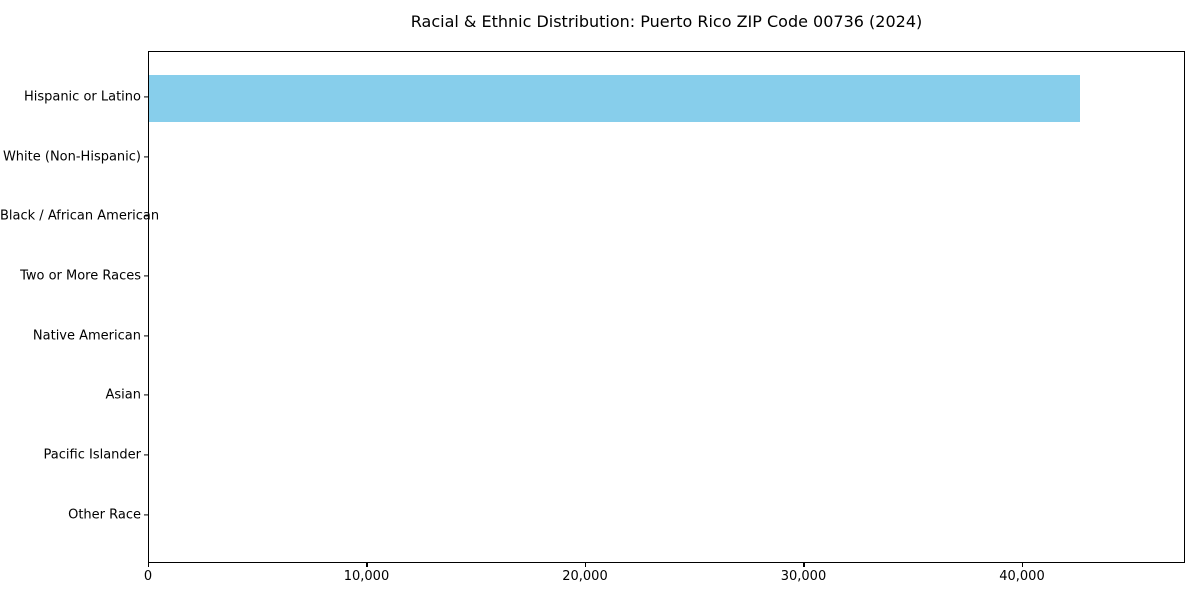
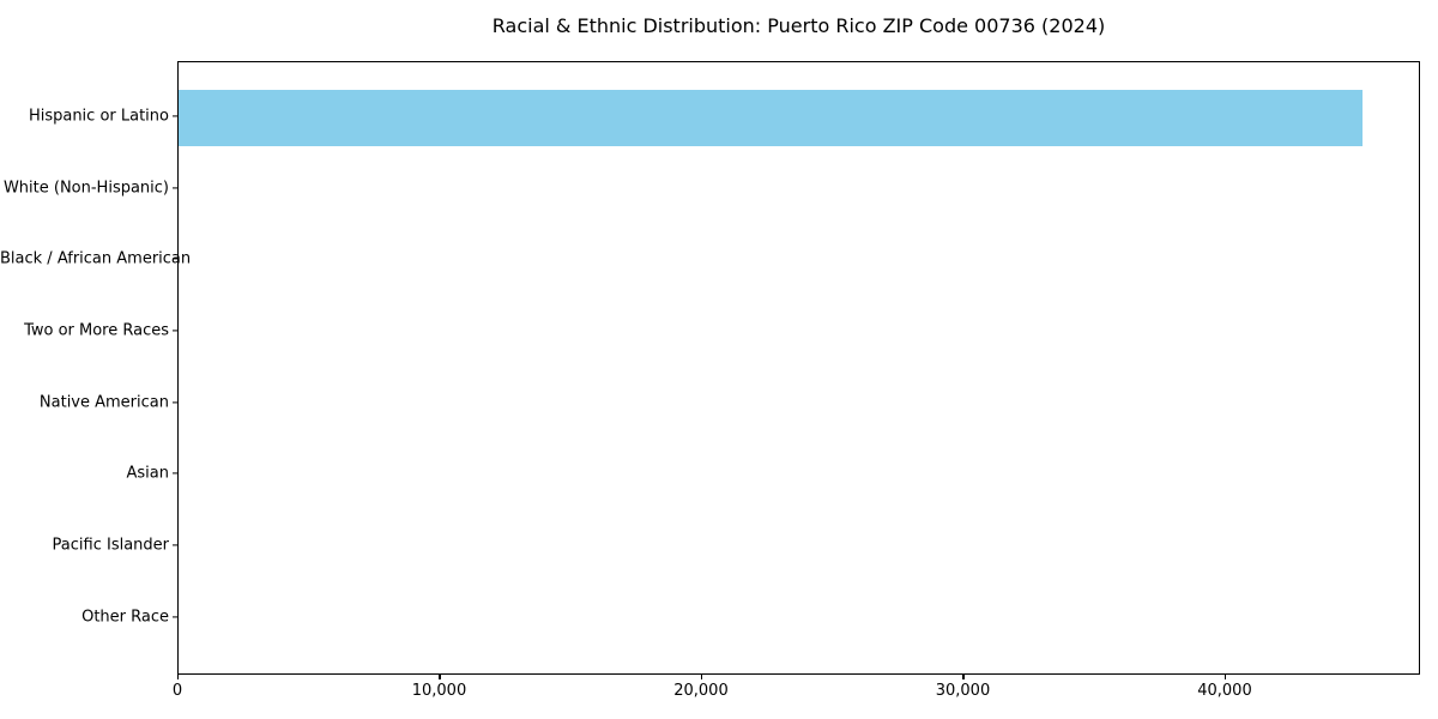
Hispanic or Latino: 42600 -> 45200
